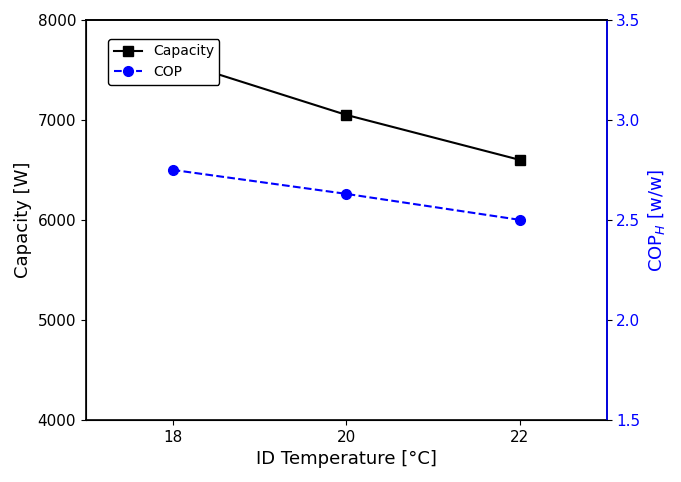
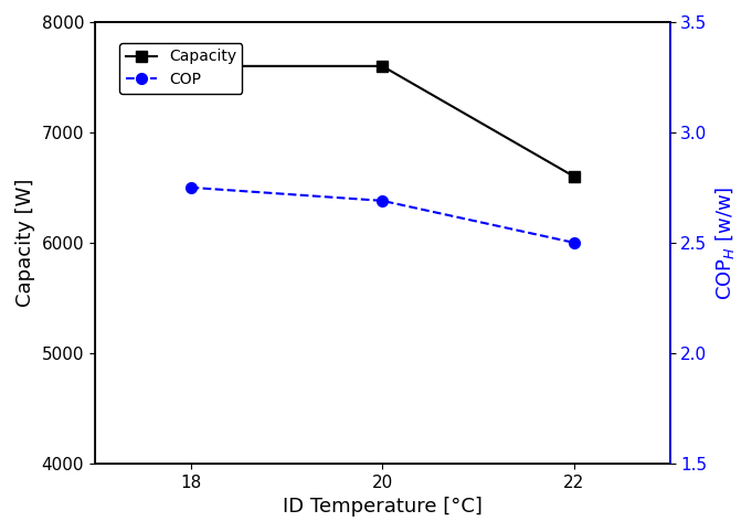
Capacity/20: 7050 -> 7600
COP/20: 2.63 -> 2.69
